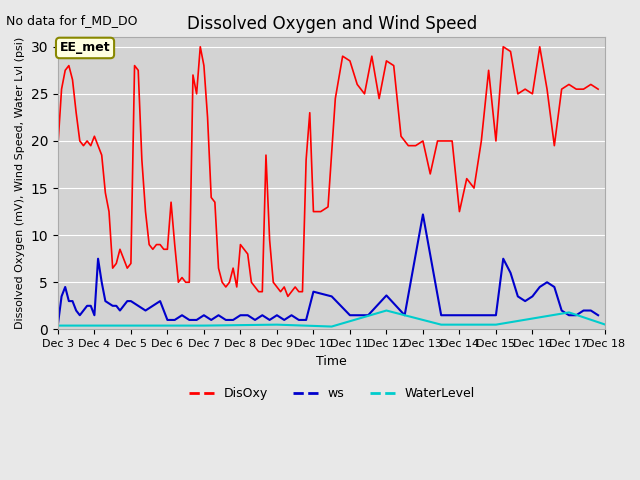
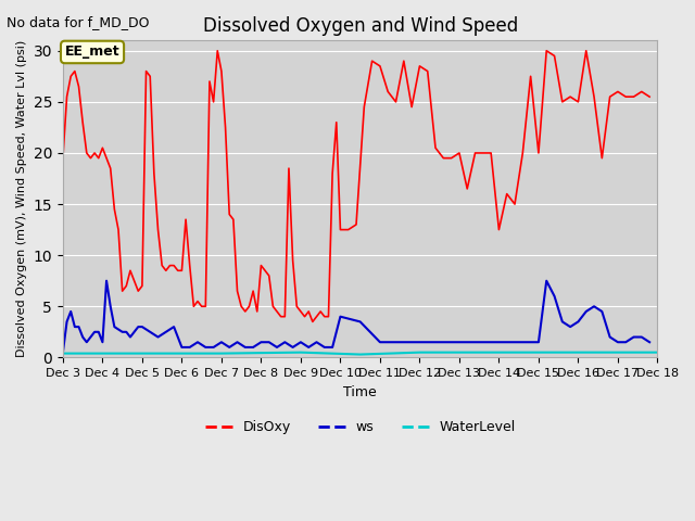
ws/Dec 12: 3.6 -> 1.5
WaterLevel/Dec 12: 2.0 -> 0.5
ws/Dec 13: 12.2 -> 1.5
WaterLevel/Dec 17: 1.8 -> 0.5
